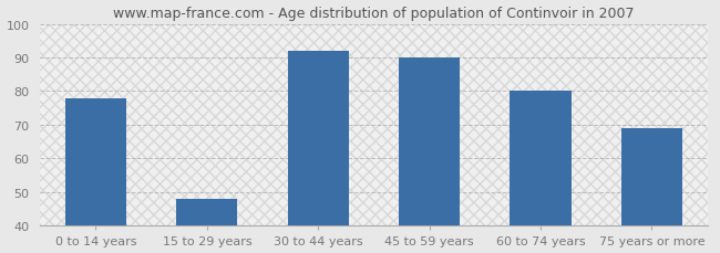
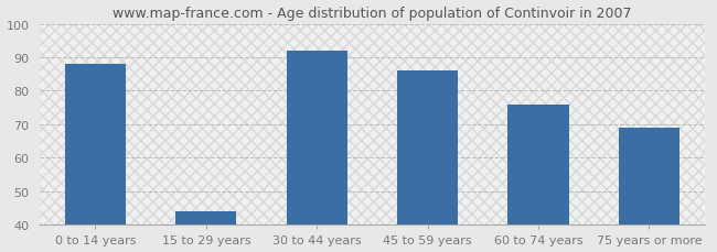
0 to 14 years: 78 -> 88
15 to 29 years: 48 -> 44
45 to 59 years: 90 -> 86
60 to 74 years: 80 -> 76
